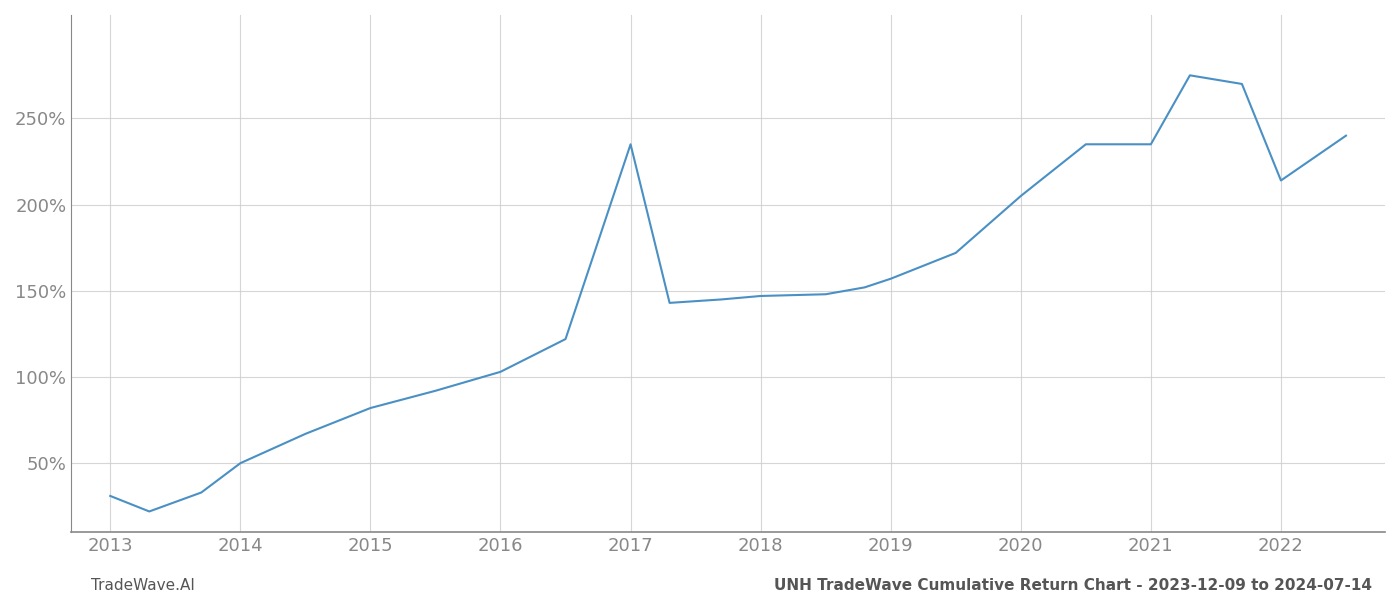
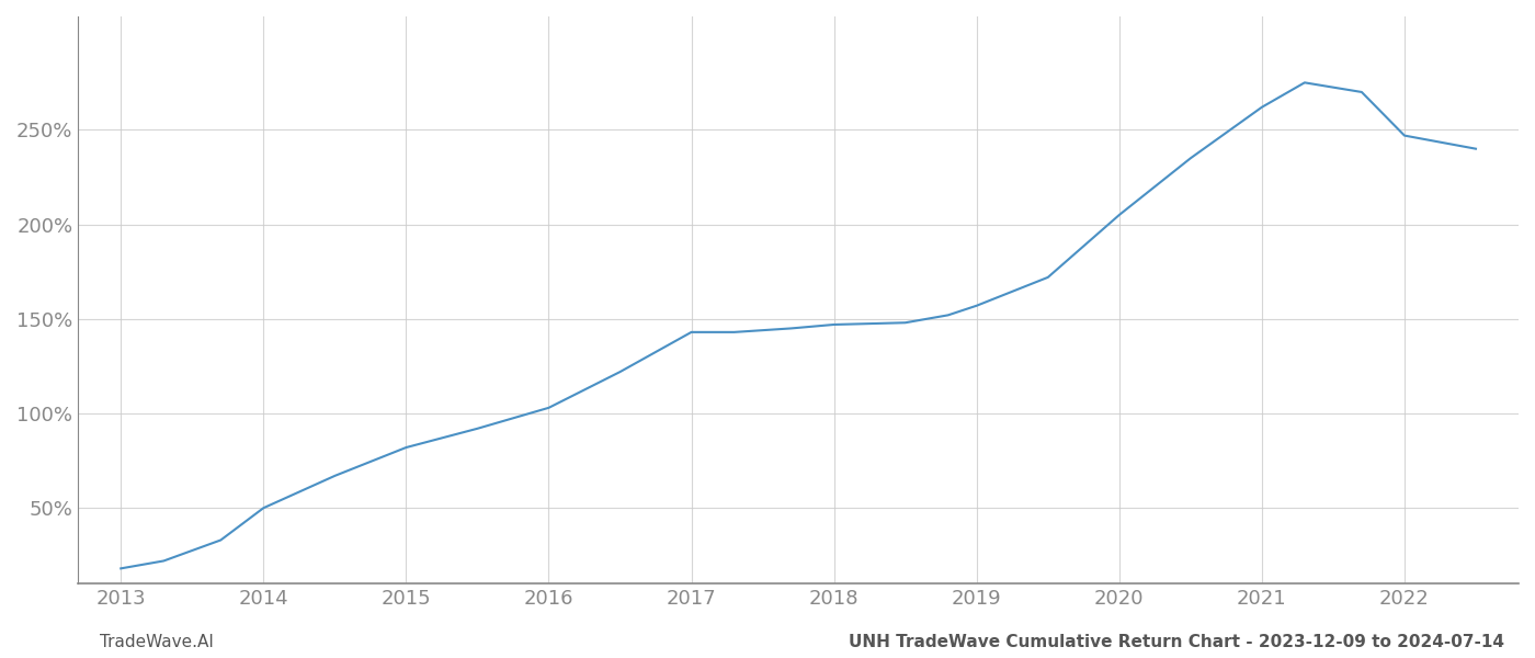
2013: 31% -> 18%
2017: 235% -> 143%
2021: 235% -> 262%
2022: 214% -> 247%
